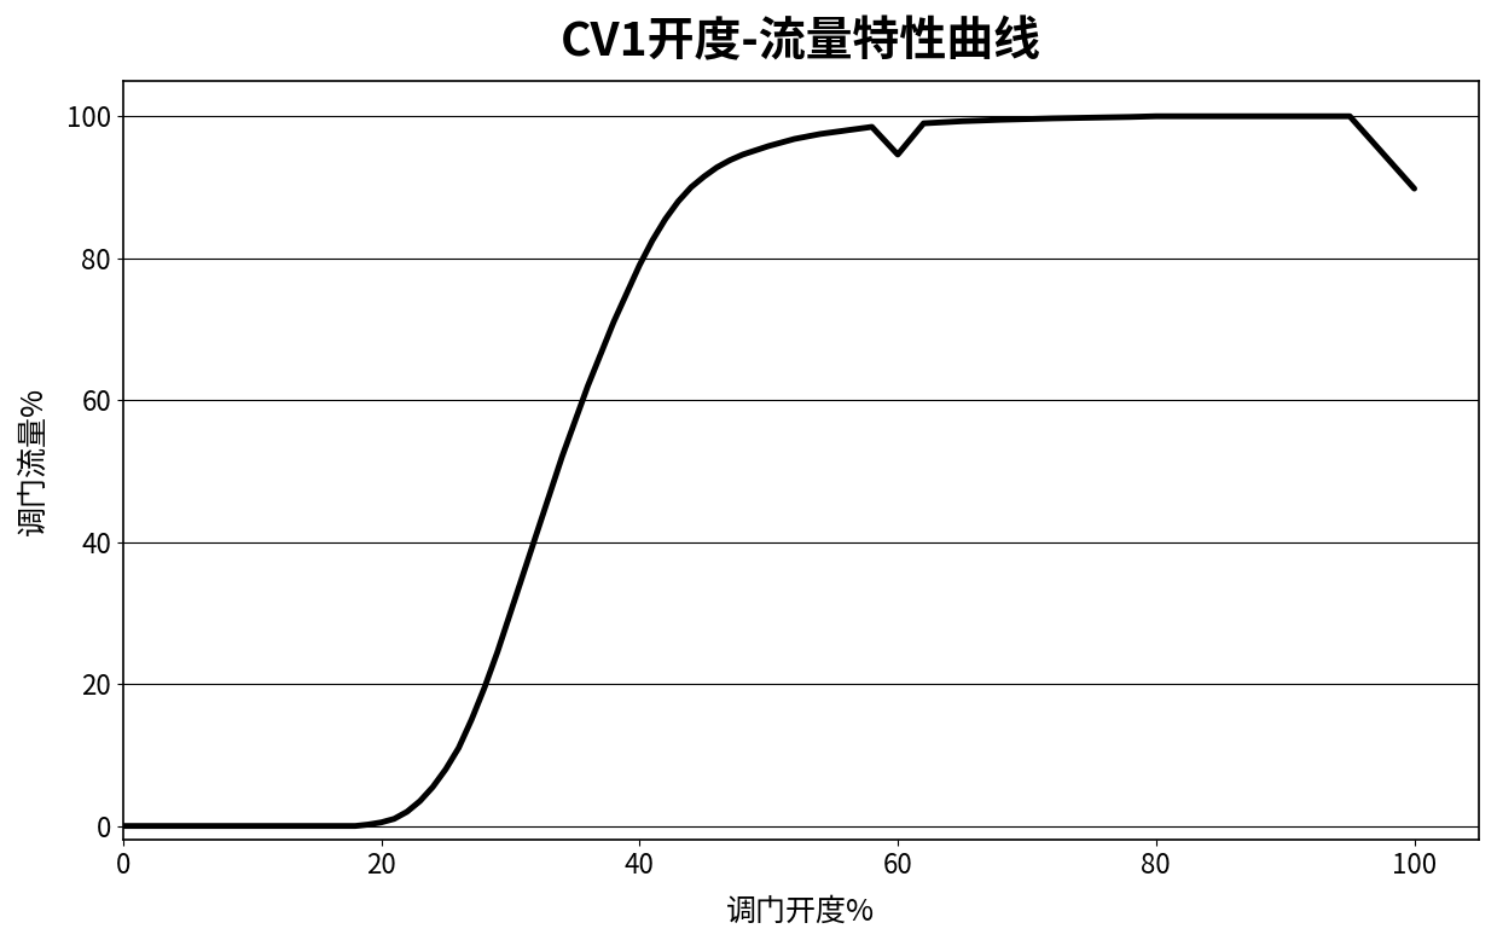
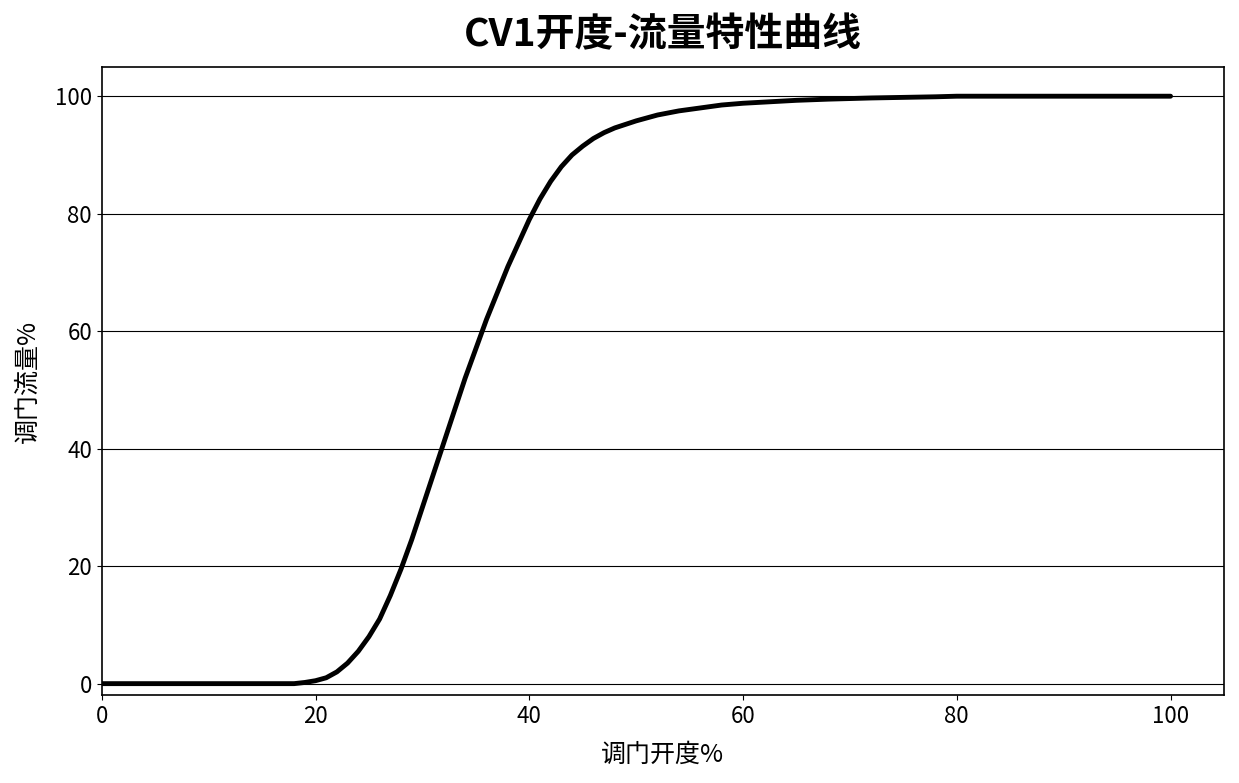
60: 94.6 -> 98.8
100: 89.8 -> 100.0
